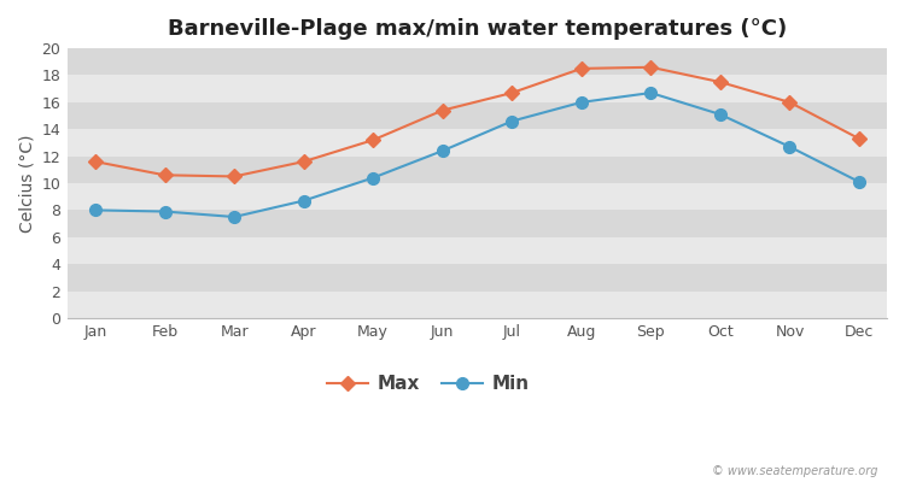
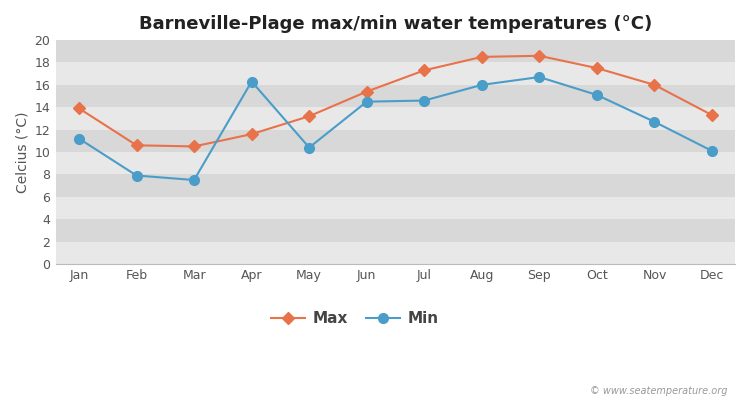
Max/Jan: 11.6 -> 13.9
Min/Jan: 8.0 -> 11.2
Min/Apr: 8.7 -> 16.3
Min/Jun: 12.4 -> 14.5
Max/Jul: 16.7 -> 17.3
